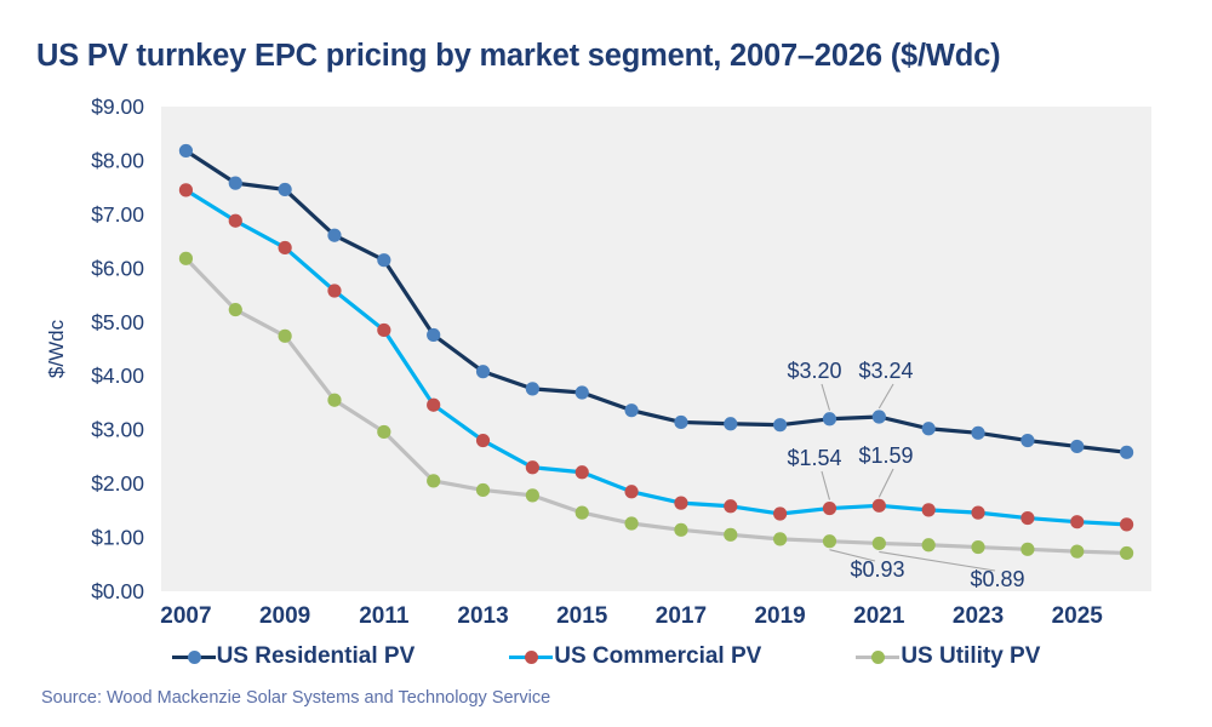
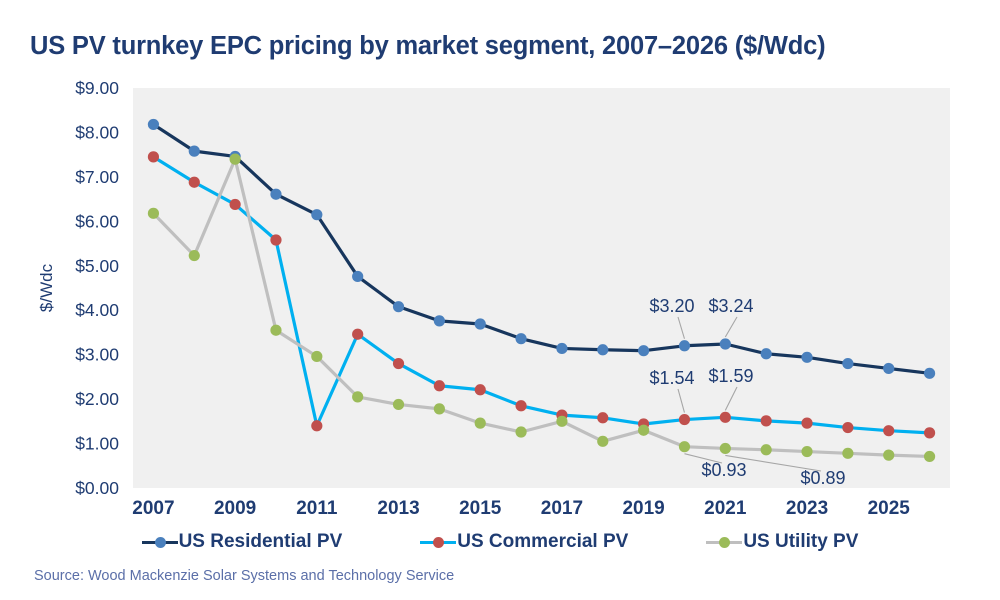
US Utility PV/2009: $4.7 -> $7.4
US Commercial PV/2011: $4.8 -> $1.4
US Utility PV/2017: $1.1 -> $1.5
US Utility PV/2019: $1.0 -> $1.3
